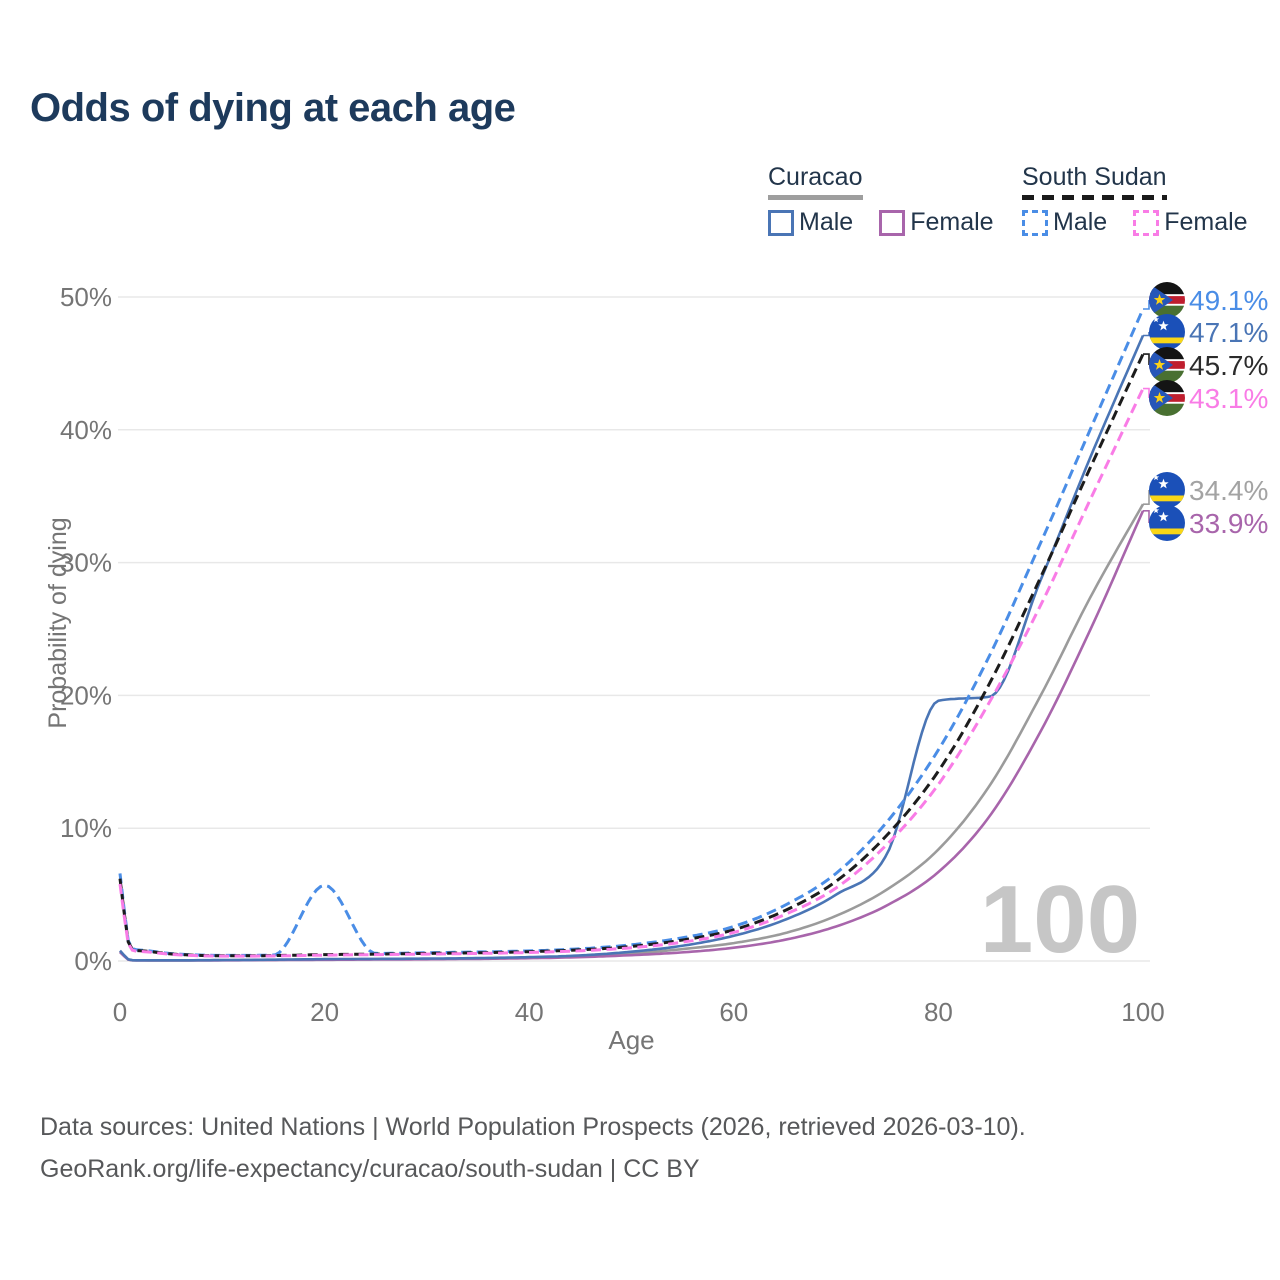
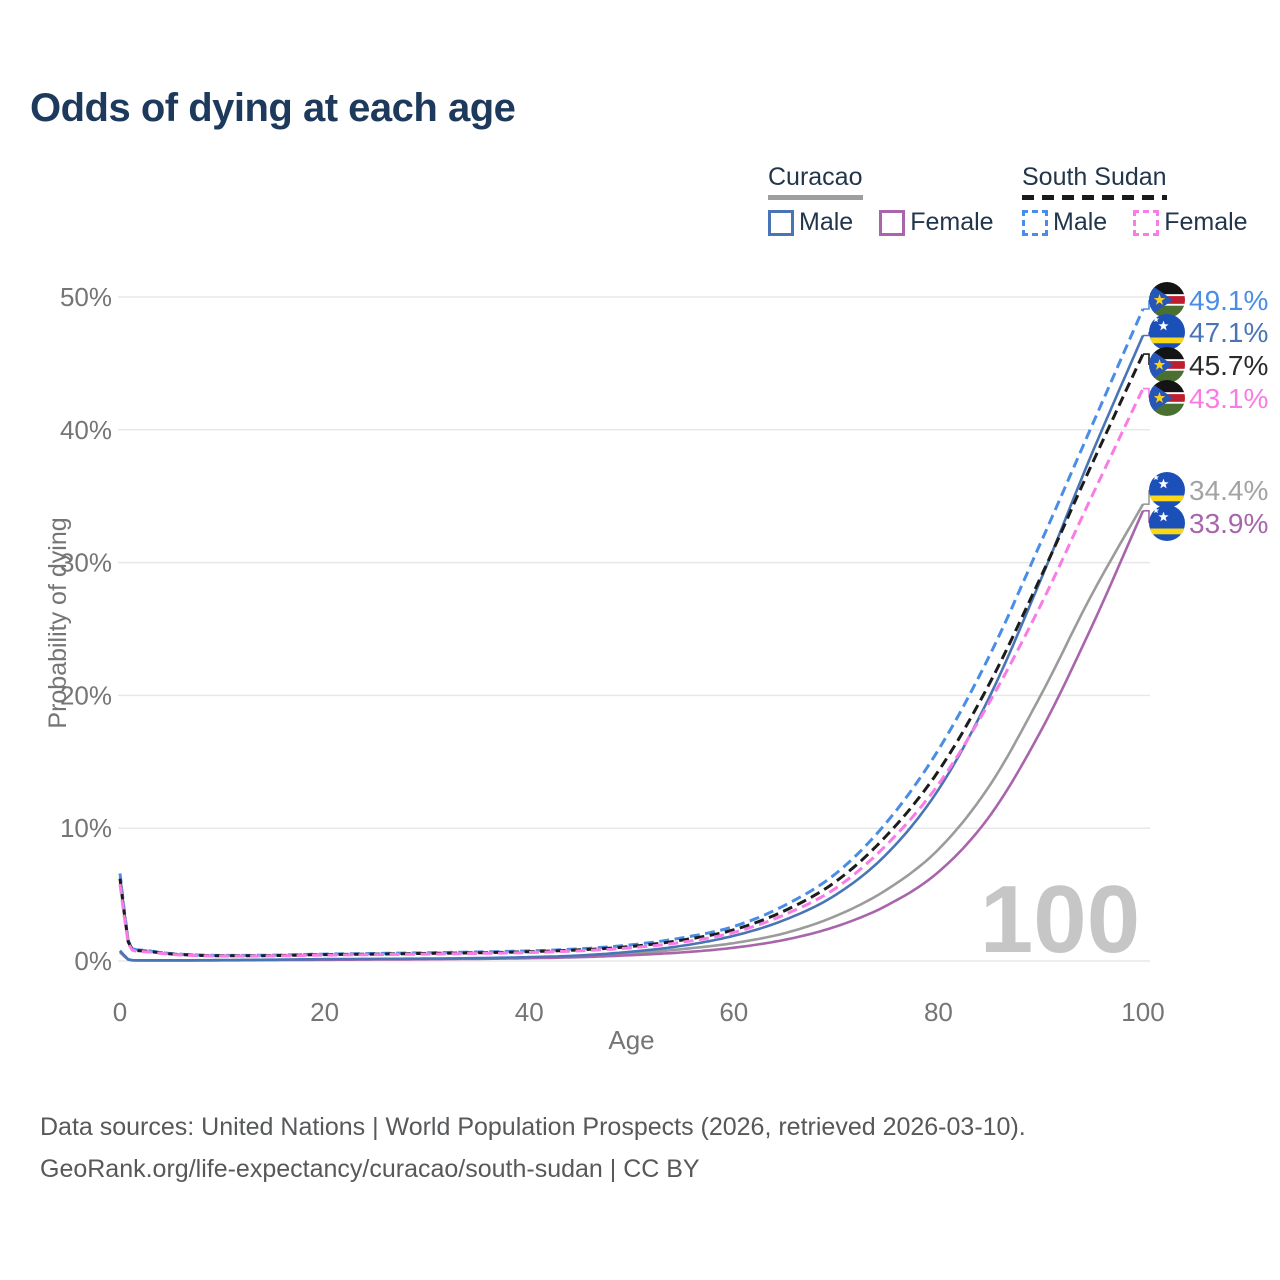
South Sudan Male/20: 5.7% -> 0.5%
Curacao Male/80: 19.6% -> 12.9%
